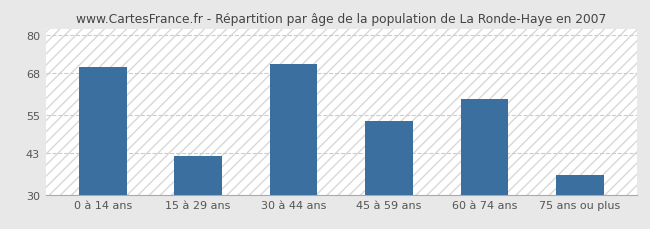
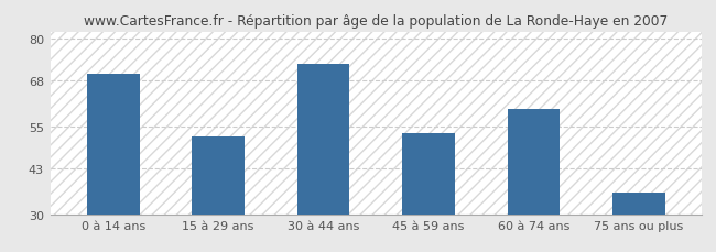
15 à 29 ans: 42 -> 52
30 à 44 ans: 71 -> 73
